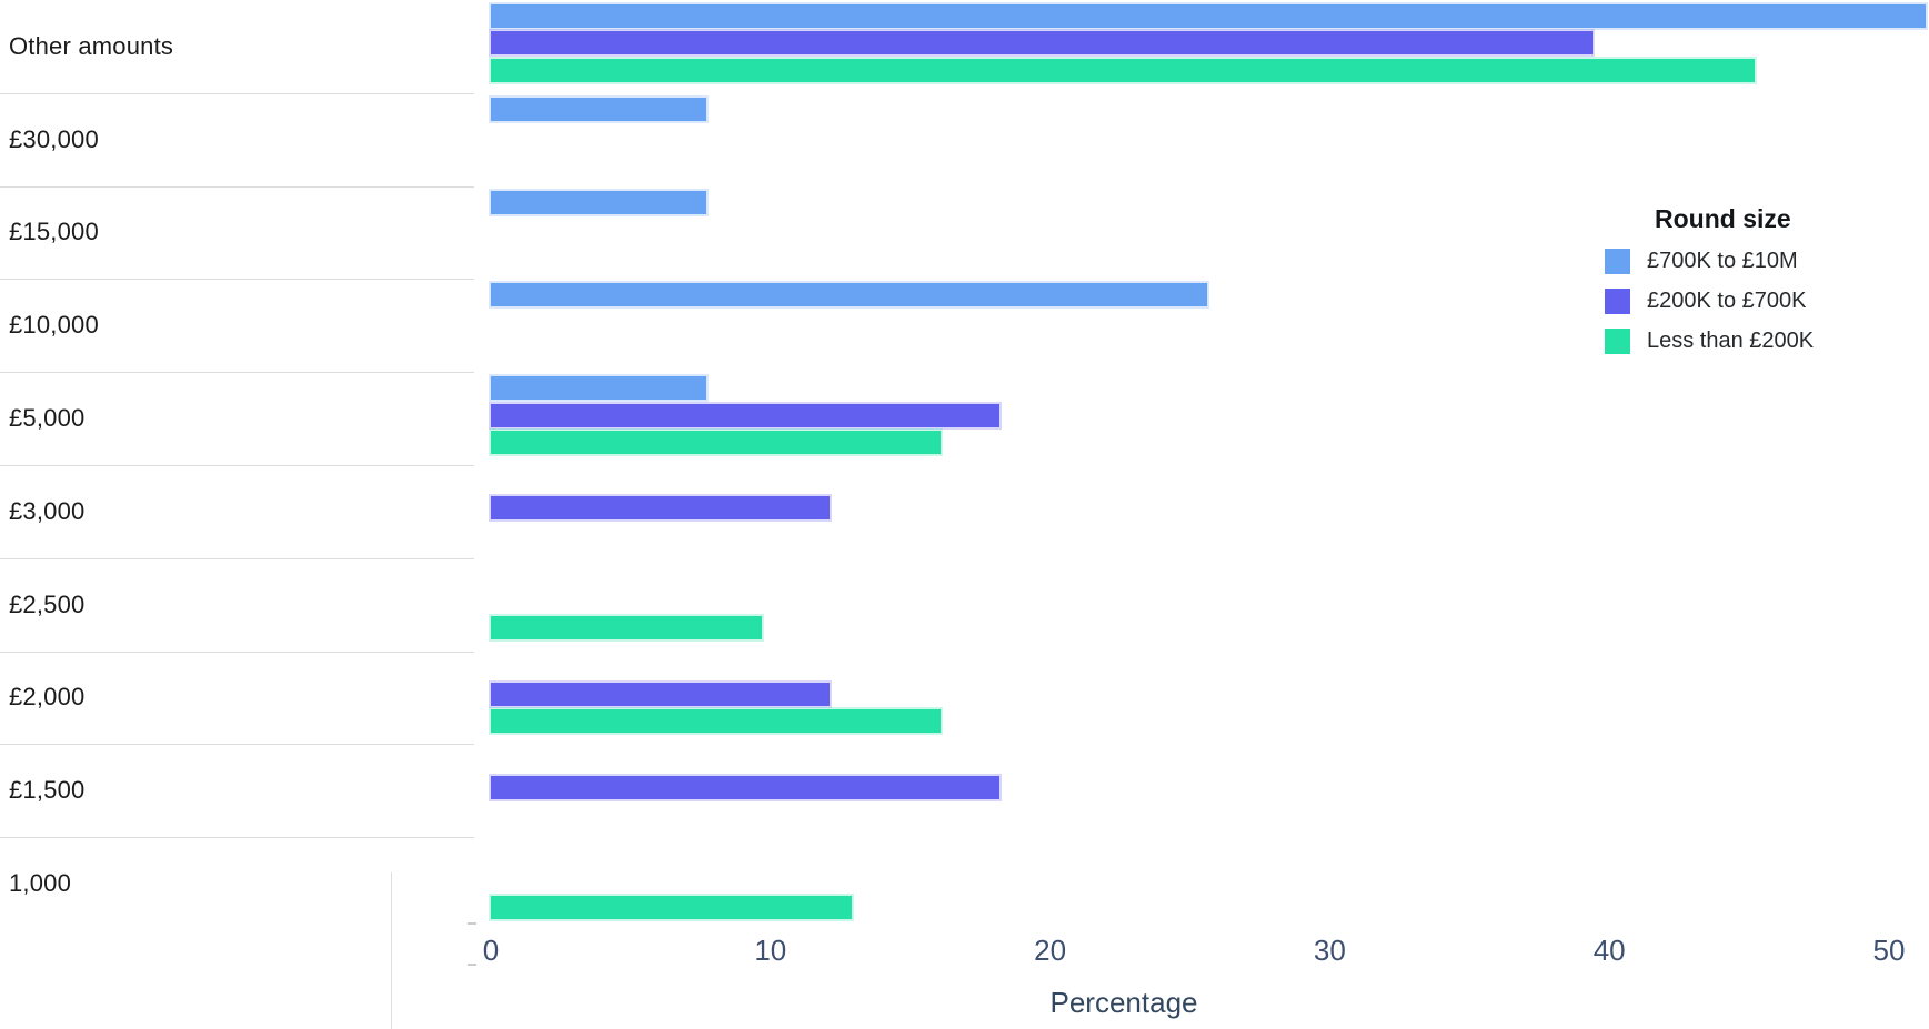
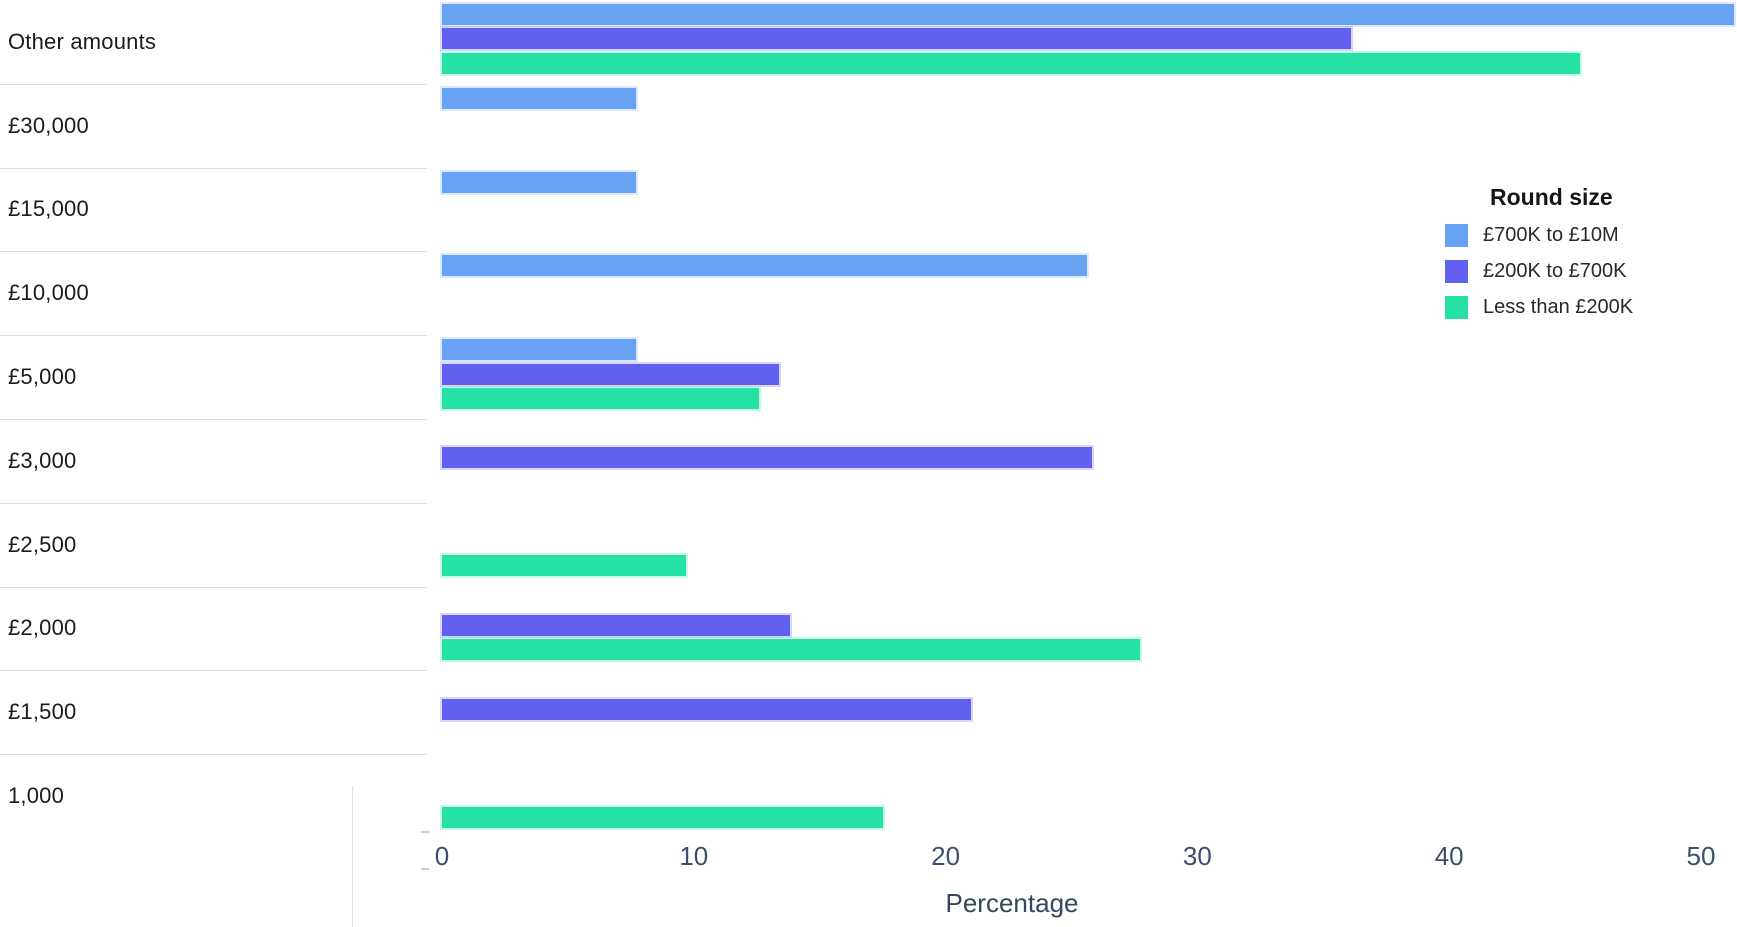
£200K to £700K/Other amounts: 39.4 -> 36.1
£200K to £700K/£5,000: 18.2 -> 13.4
Less than £200K/£5,000: 16.1 -> 12.6
£200K to £700K/£3,000: 12.1 -> 25.8
£200K to £700K/£2,000: 12.1 -> 13.8
Less than £200K/£2,000: 16.1 -> 27.7
£200K to £700K/£1,500: 18.2 -> 21.0
Less than £200K/1,000: 12.9 -> 17.5
